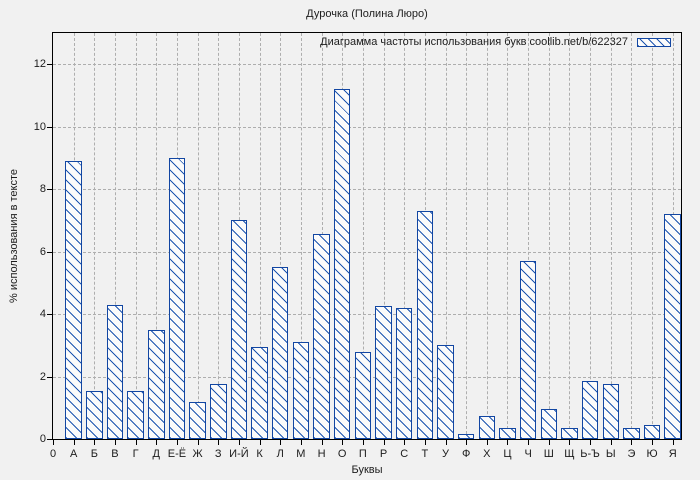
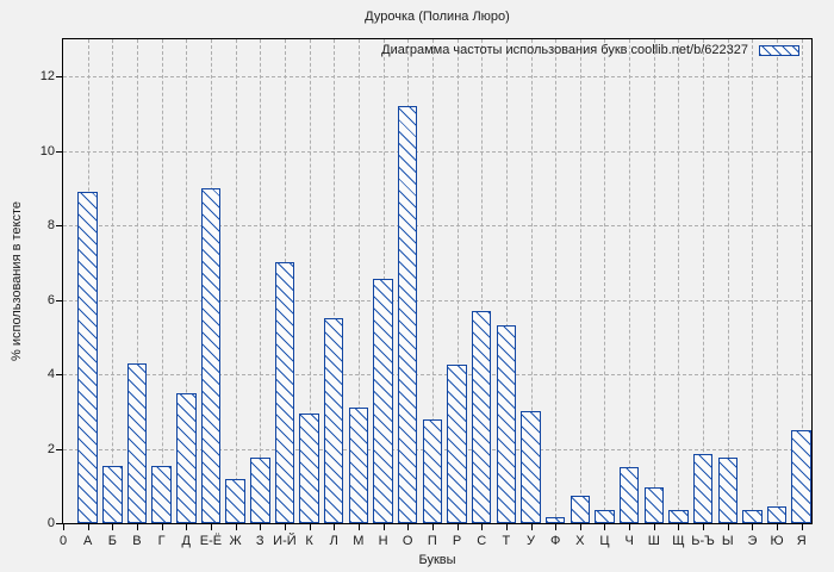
С: 4.2 -> 5.7
Т: 7.3 -> 5.3
Ч: 5.7 -> 1.5
Я: 7.2 -> 2.5
